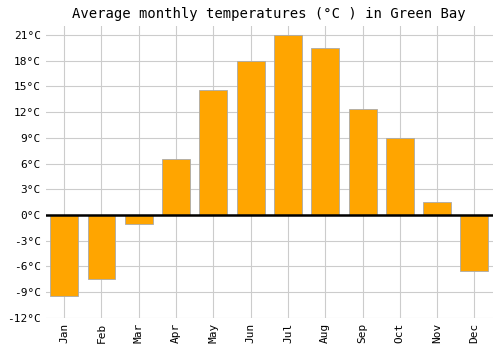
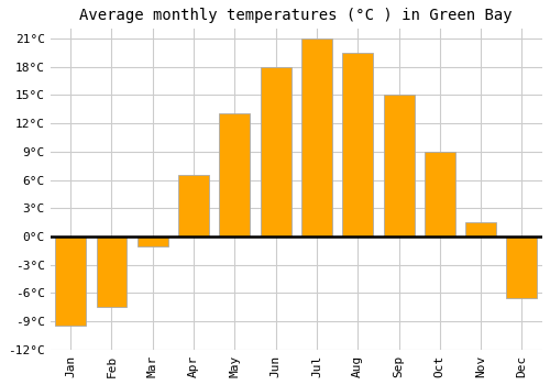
May: 14.6°C -> 13.0°C
Sep: 12.4°C -> 15.0°C
